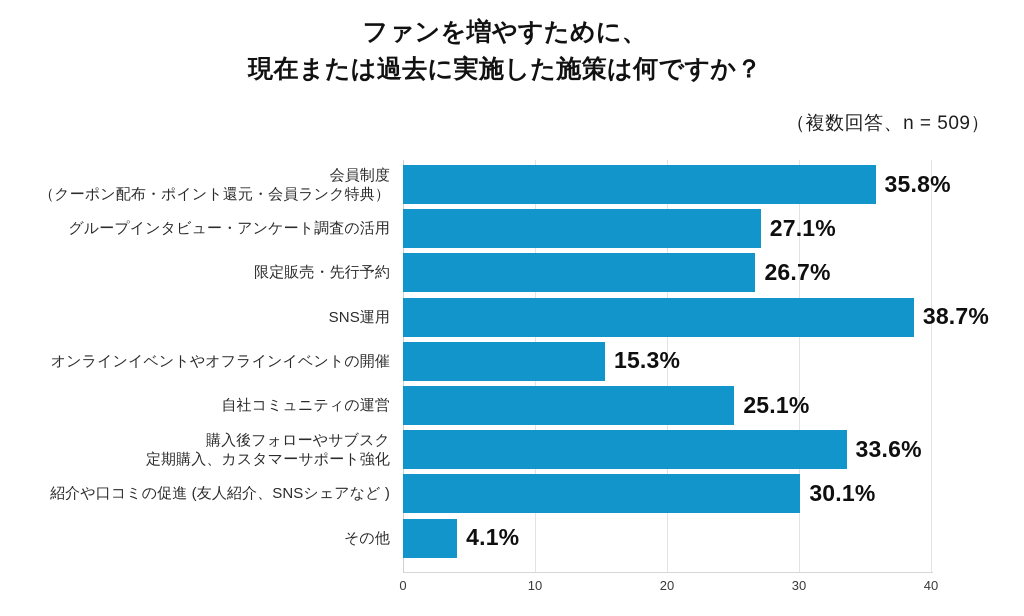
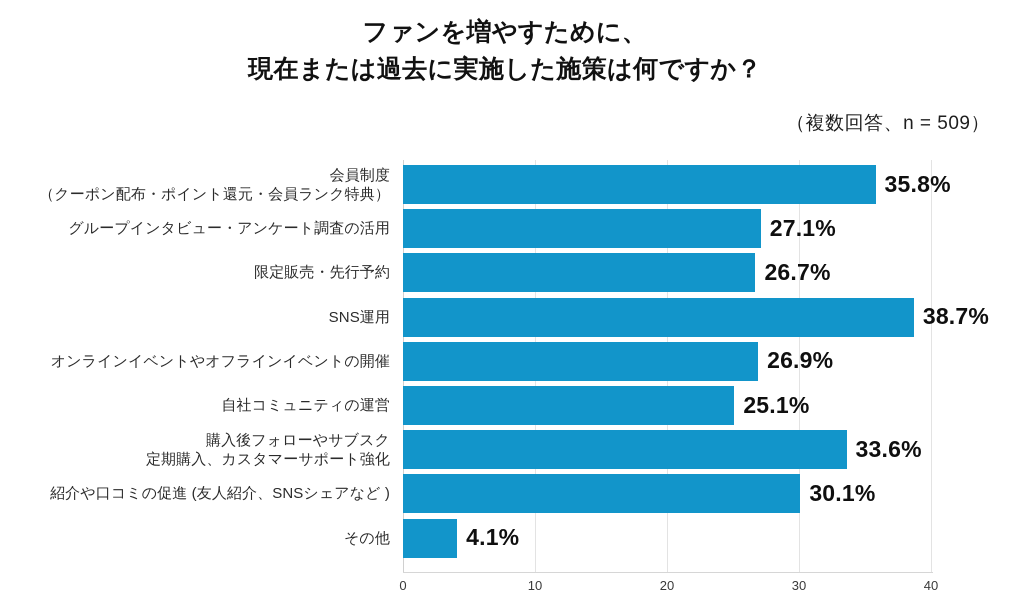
オンラインイベントやオフラインイベントの開催: 15.3% -> 26.9%
